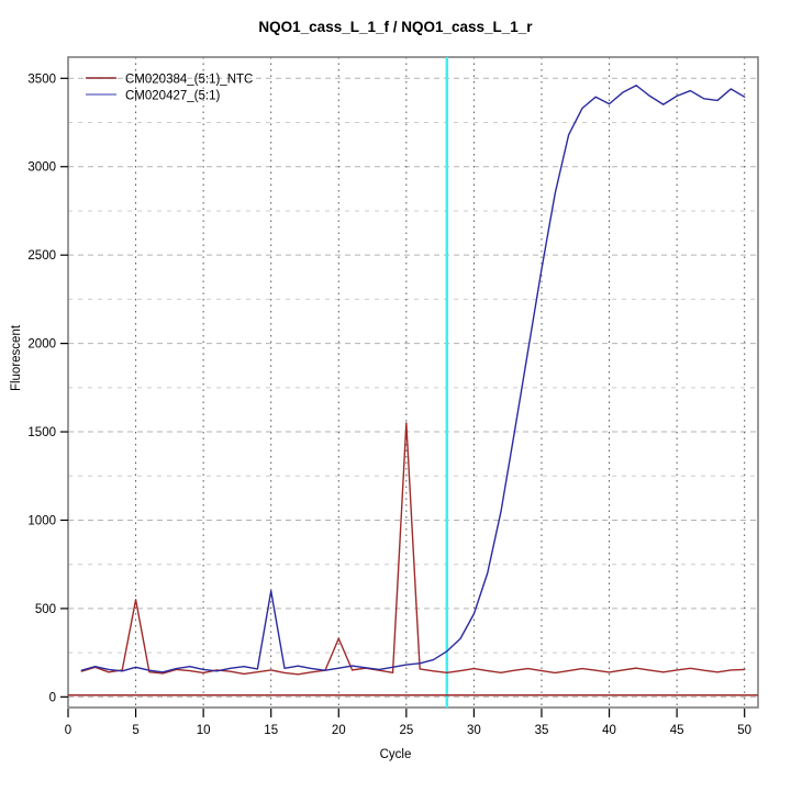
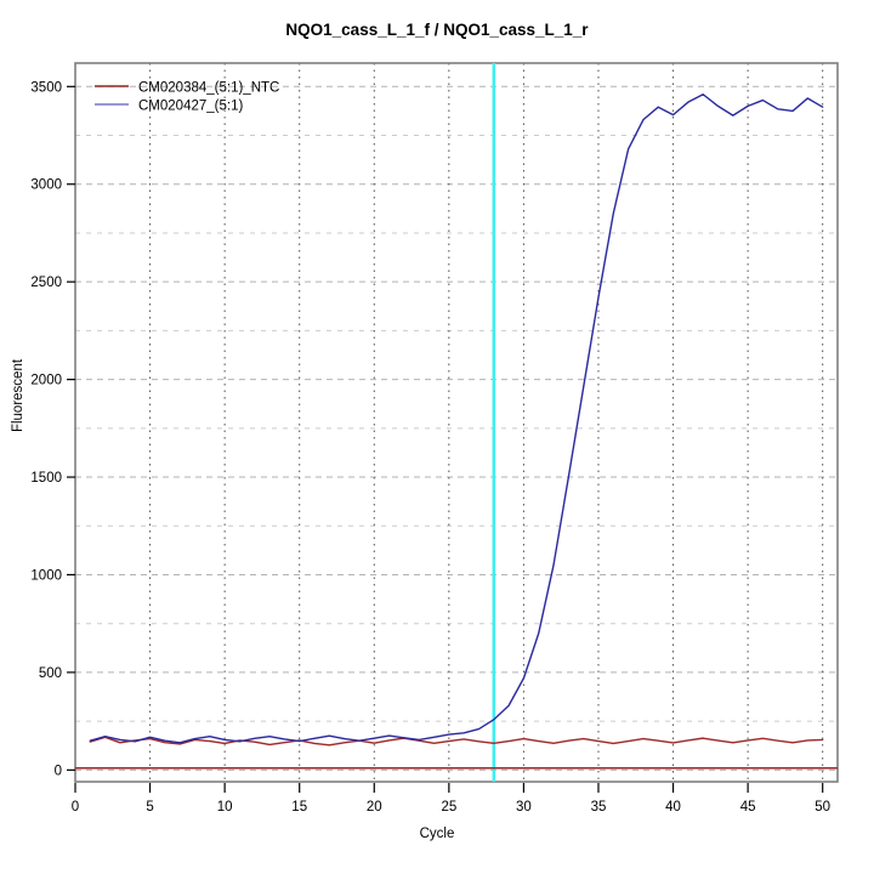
CM020384_(5:1)_NTC/5: 550 -> 160
CM020427_(5:1)/15: 600 -> 150
CM020384_(5:1)_NTC/20: 330 -> 140
CM020384_(5:1)_NTC/25: 1550 -> 150
